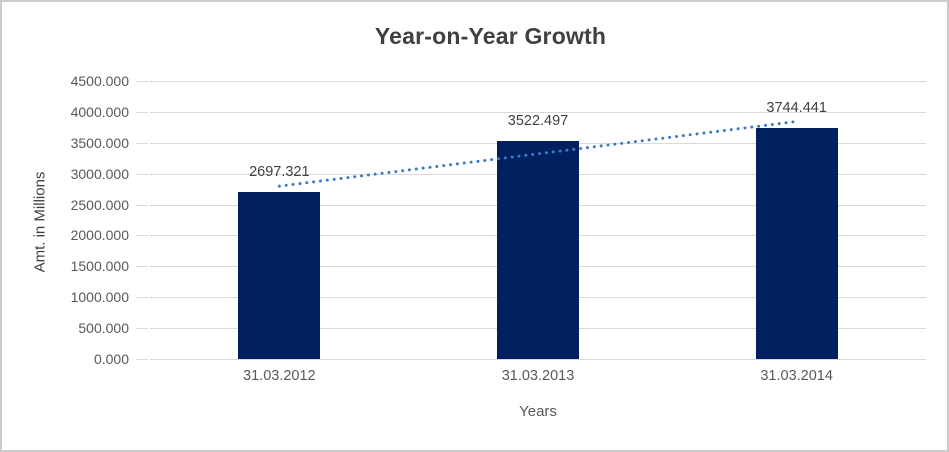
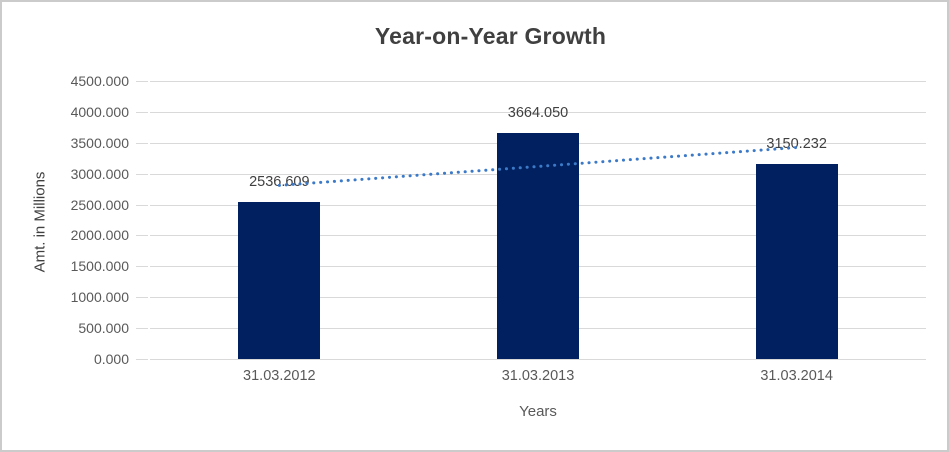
31.03.2012: 2697.321 -> 2536.609
31.03.2013: 3522.497 -> 3664.050
31.03.2014: 3744.441 -> 3150.232
